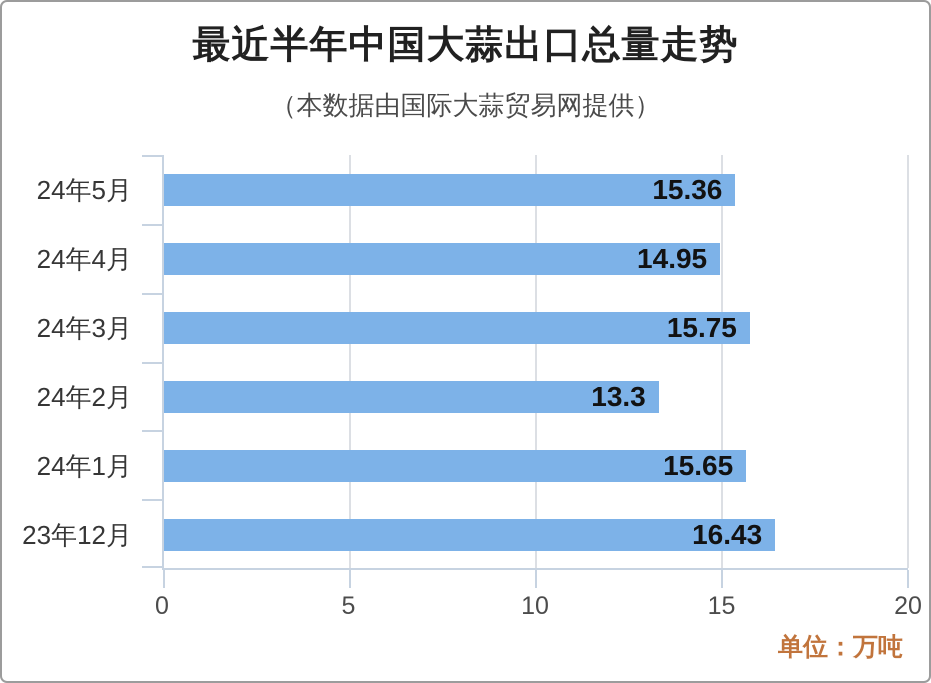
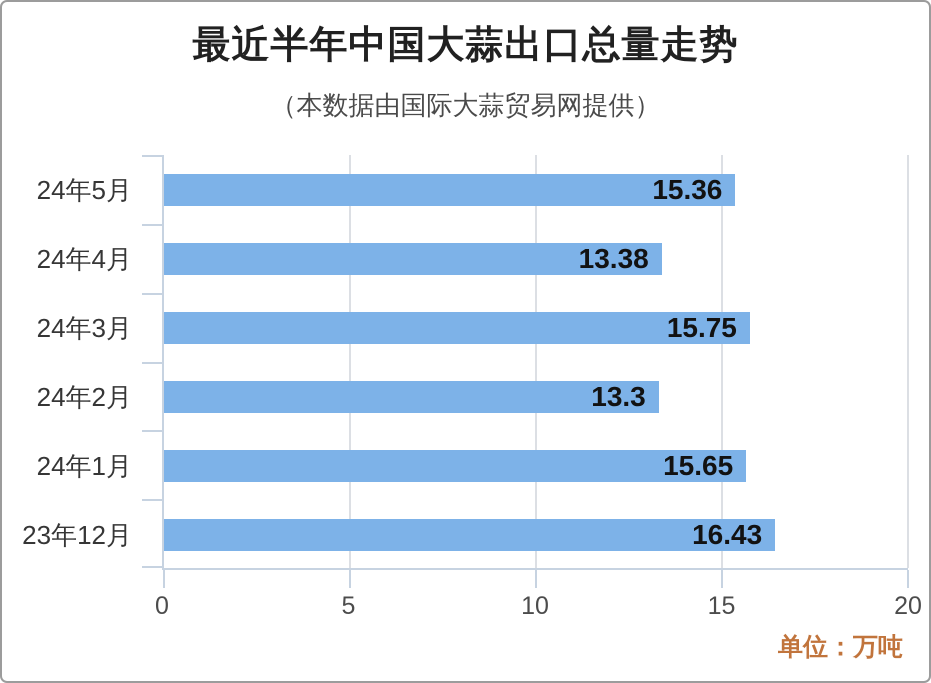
24年4月: 14.95 -> 13.38
